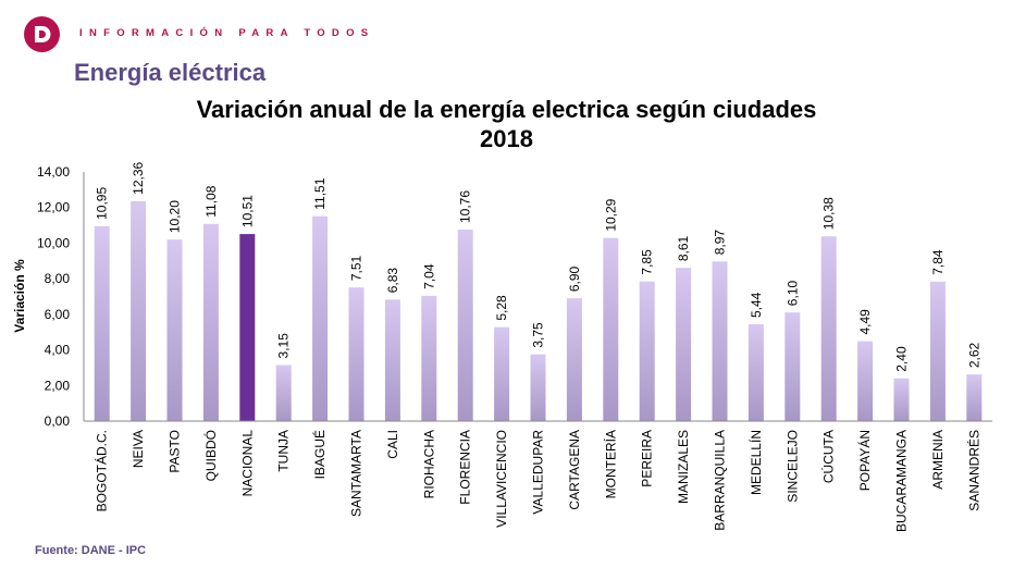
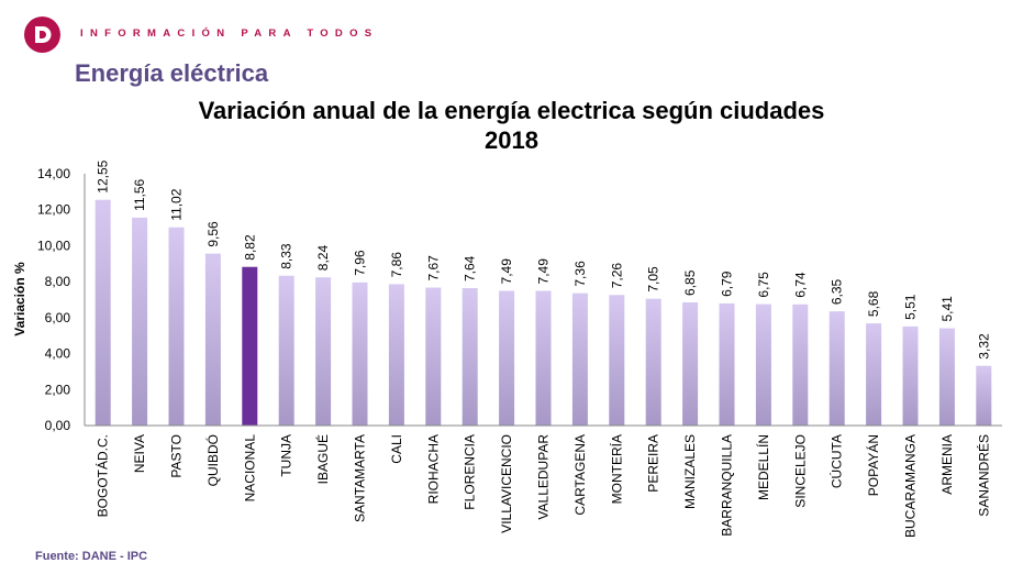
BOGOTÁD.C.: 10,95 -> 12,55
NEIVA: 12,36 -> 11,56
PASTO: 10,20 -> 11,02
QUIBDÓ: 11,08 -> 9,56
NACIONAL: 10,51 -> 8,82
TUNJA: 3,15 -> 8,33
IBAGUÉ: 11,51 -> 8,24
SANTAMARTA: 7,51 -> 7,96
CALI: 6,83 -> 7,86
RIOHACHA: 7,04 -> 7,67
FLORENCIA: 10,76 -> 7,64
VILLAVICENCIO: 5,28 -> 7,49
VALLEDUPAR: 3,75 -> 7,49
CARTAGENA: 6,90 -> 7,36
MONTERÍA: 10,29 -> 7,26
PEREIRA: 7,85 -> 7,05
MANIZALES: 8,61 -> 6,85
BARRANQUILLA: 8,97 -> 6,79
MEDELLÍN: 5,44 -> 6,75
SINCELEJO: 6,10 -> 6,74
CÚCUTA: 10,38 -> 6,35
POPAYÁN: 4,49 -> 5,68
BUCARAMANGA: 2,40 -> 5,51
ARMENIA: 7,84 -> 5,41
SANANDRÉS: 2,62 -> 3,32
